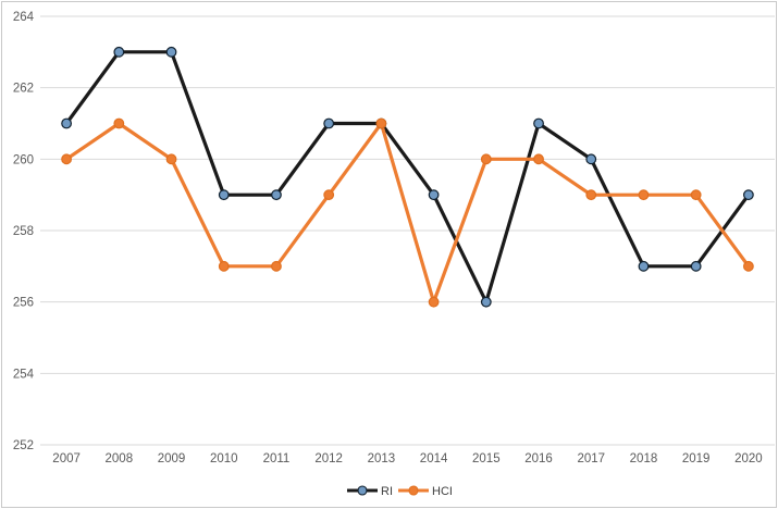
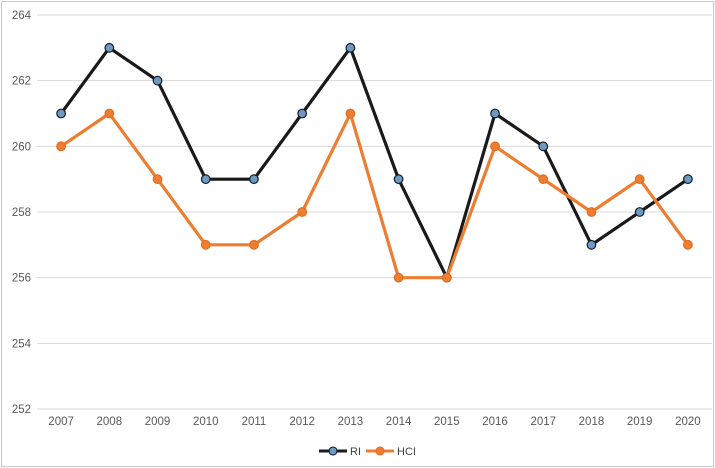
RI/2009: 263 -> 262
HCI/2009: 260 -> 259
HCI/2012: 259 -> 258
RI/2013: 261 -> 263
HCI/2015: 260 -> 256
HCI/2018: 259 -> 258
RI/2019: 257 -> 258
